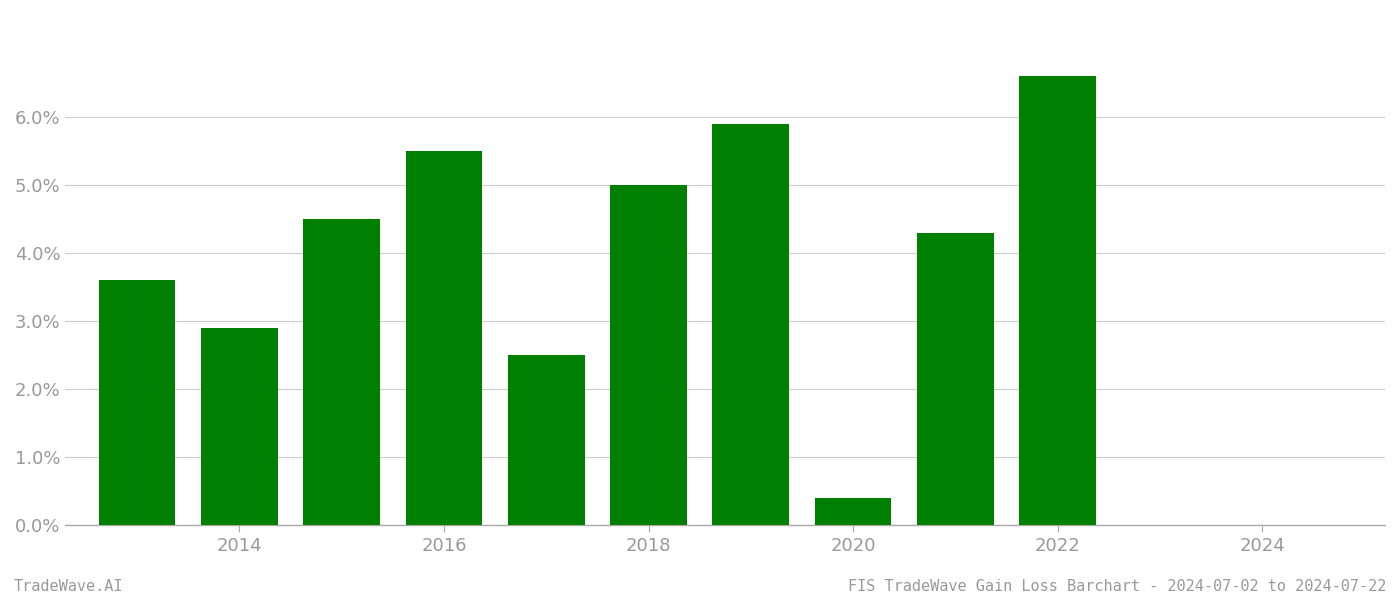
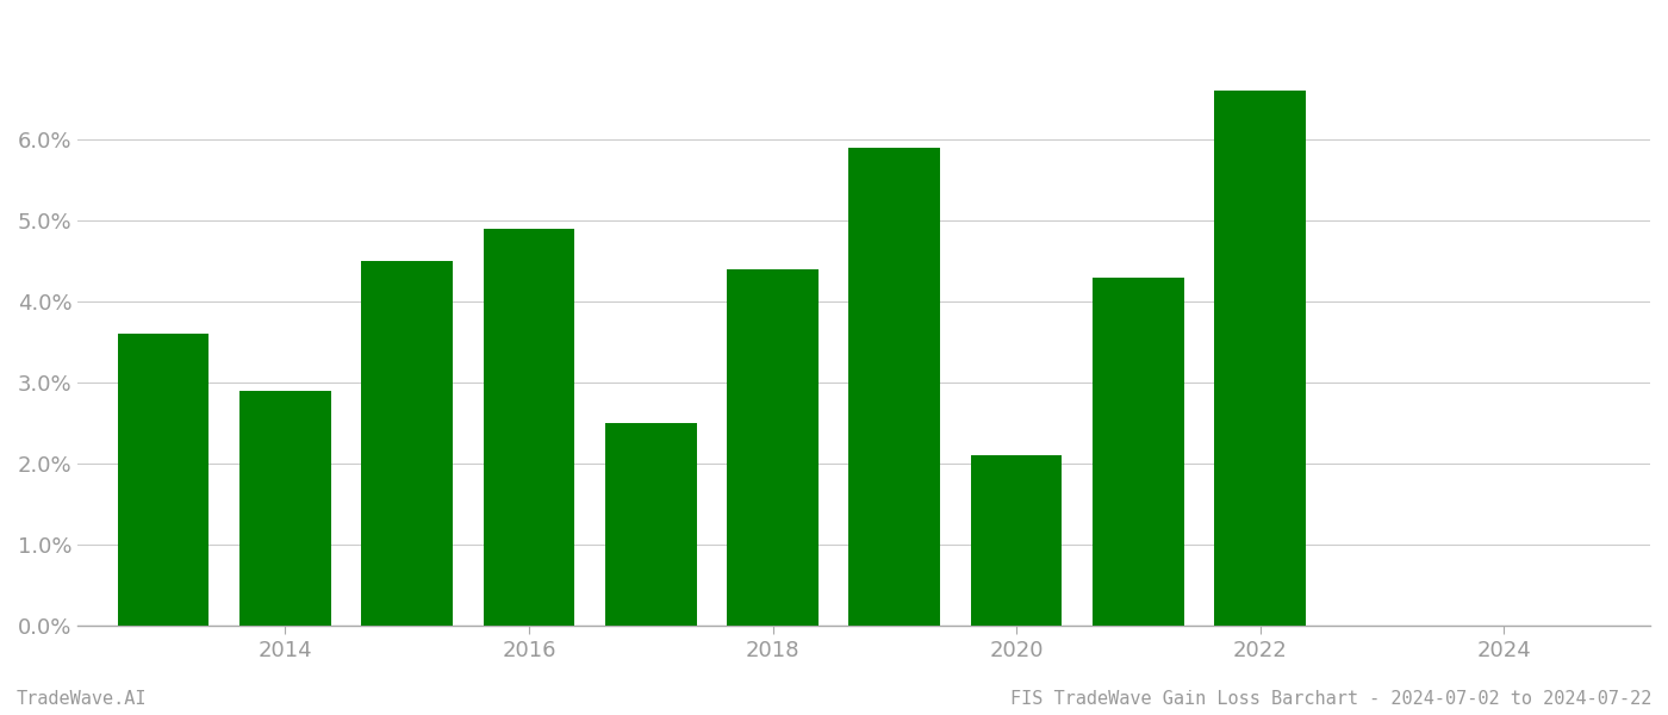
2016: 5.5% -> 4.9%
2018: 5.0% -> 4.4%
2020: 0.4% -> 2.1%
